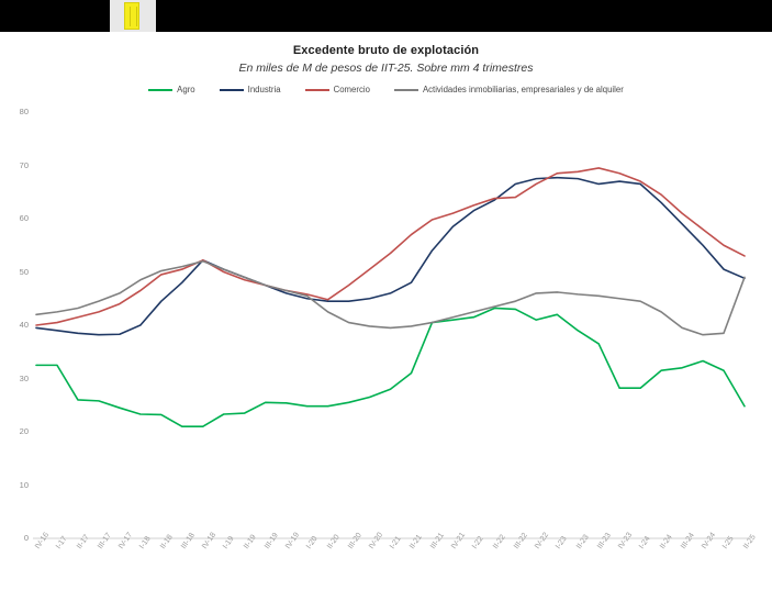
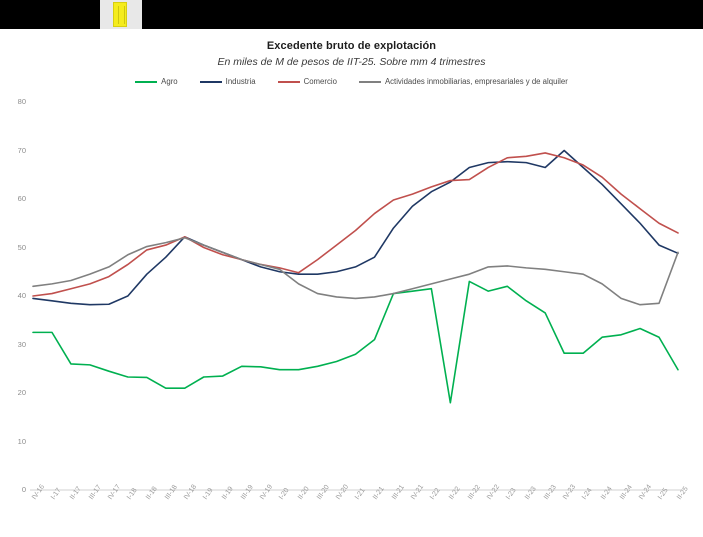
Agro/II-22: 43 -> 18
Industria/IV-23: 67 -> 70
